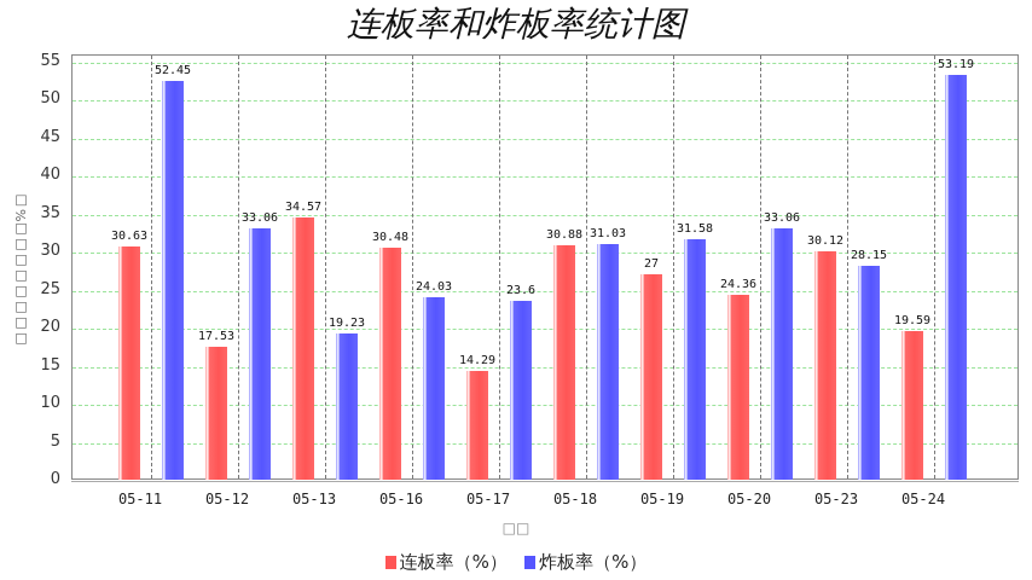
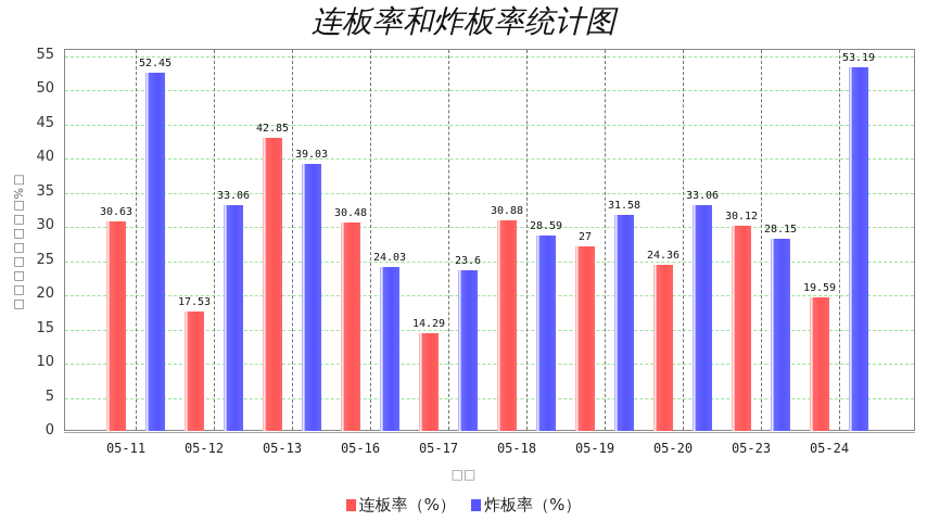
连板率（%）/05-13: 34.57 -> 42.85
炸板率（%）/05-13: 19.23 -> 39.03
炸板率（%）/05-18: 31.03 -> 28.59
